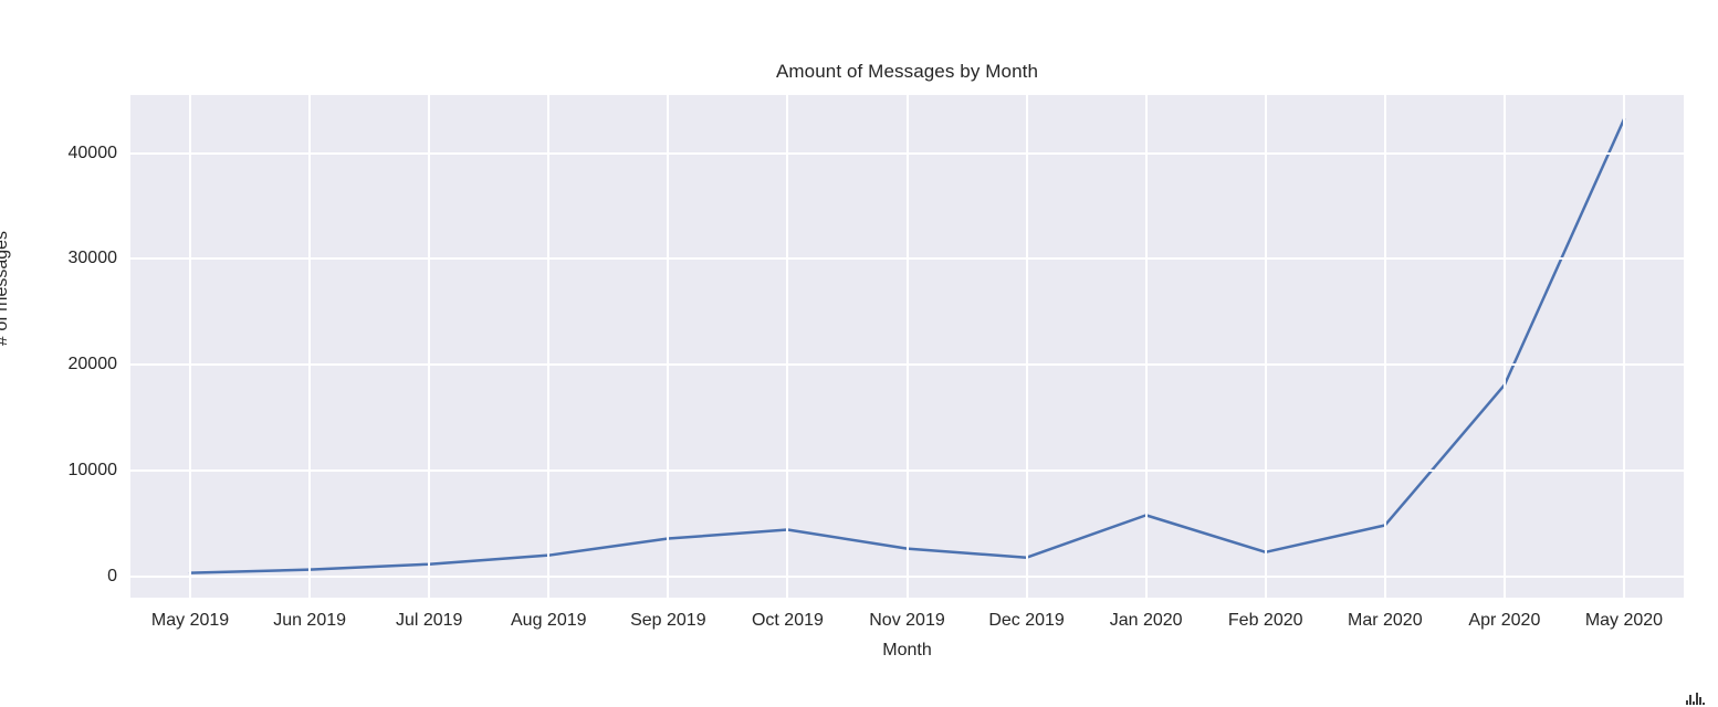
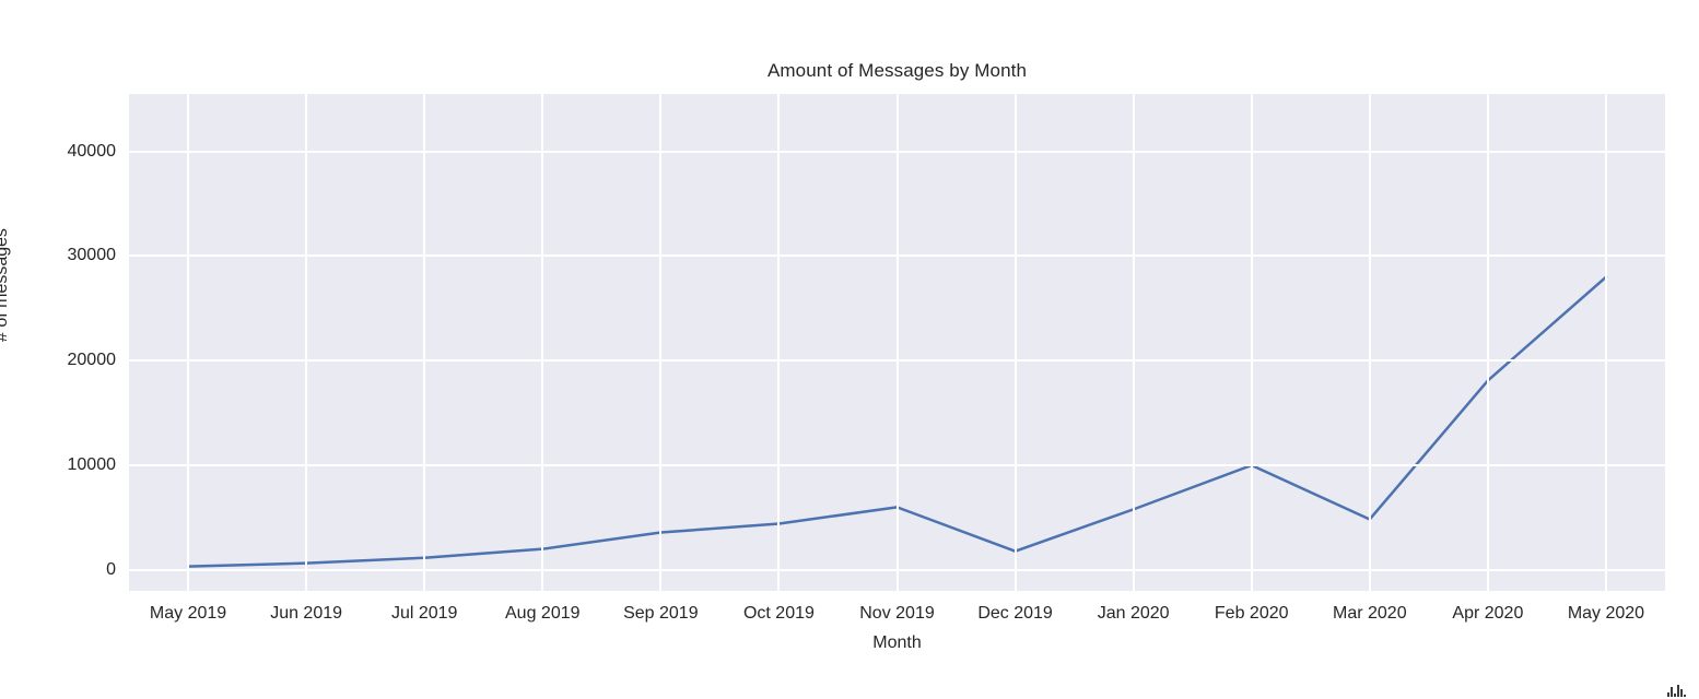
Nov 2019: 3000 -> 6000
Feb 2020: 2000 -> 10000
May 2020: 43000 -> 28000
